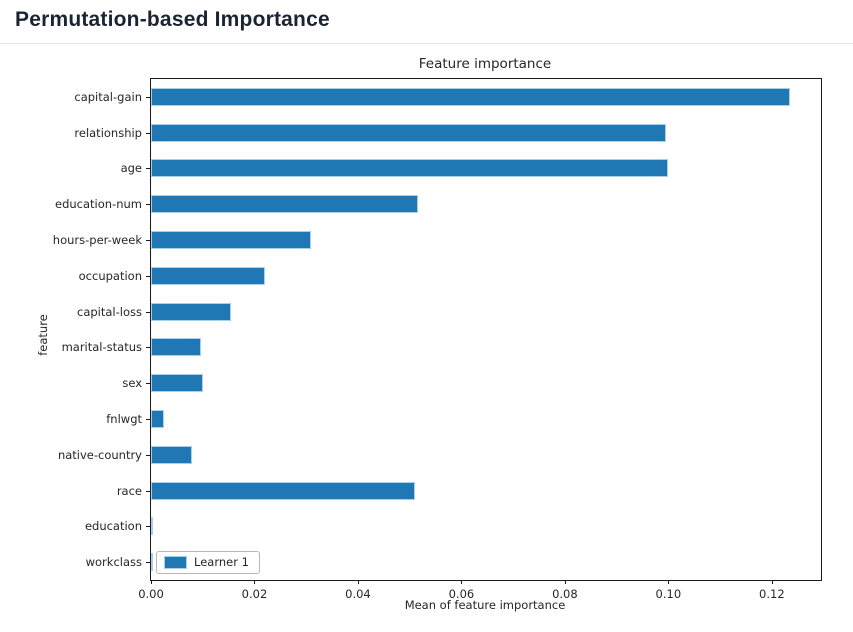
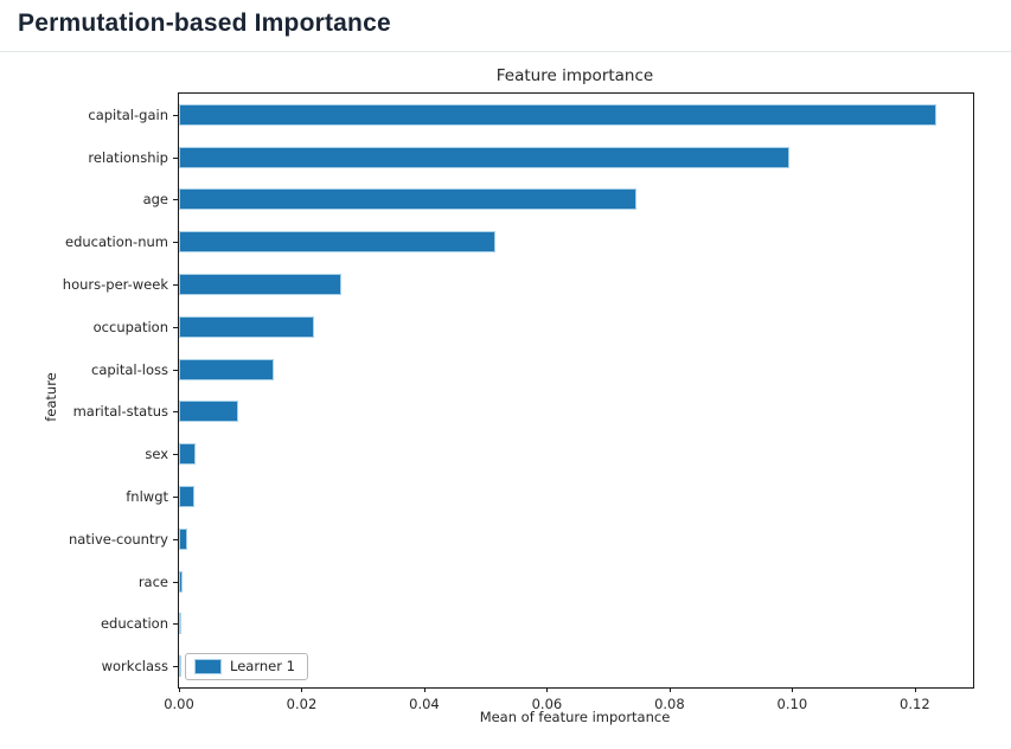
age: 0.100 -> 0.075
hours-per-week: 0.031 -> 0.026
sex: 0.010 -> 0.003
native-country: 0.008 -> 0.001
race: 0.051 -> 0.001
